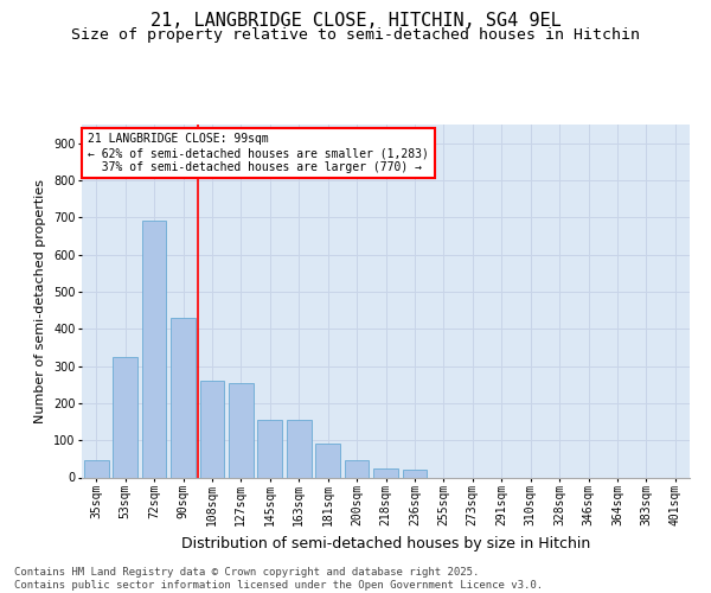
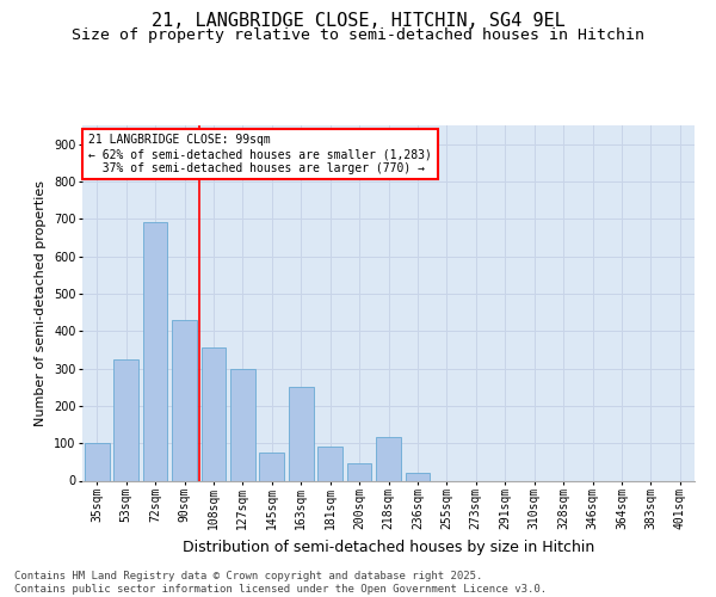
35sqm: 45 -> 100
108sqm: 260 -> 355
127sqm: 255 -> 300
145sqm: 155 -> 75
163sqm: 155 -> 250
218sqm: 25 -> 115
